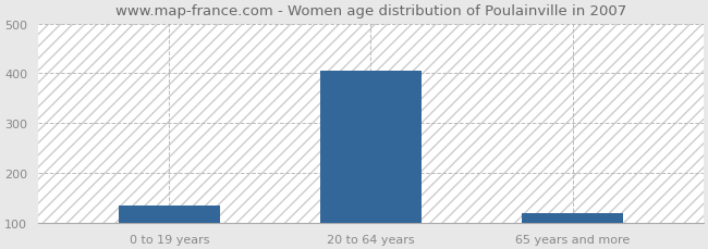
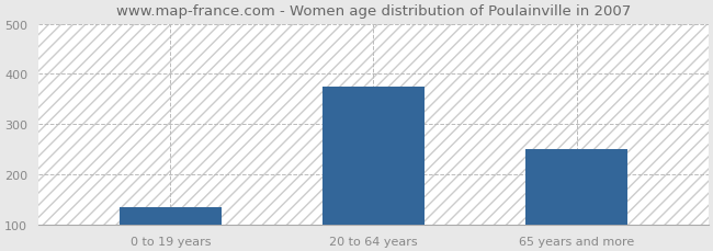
20 to 64 years: 405 -> 375
65 years and more: 120 -> 250
